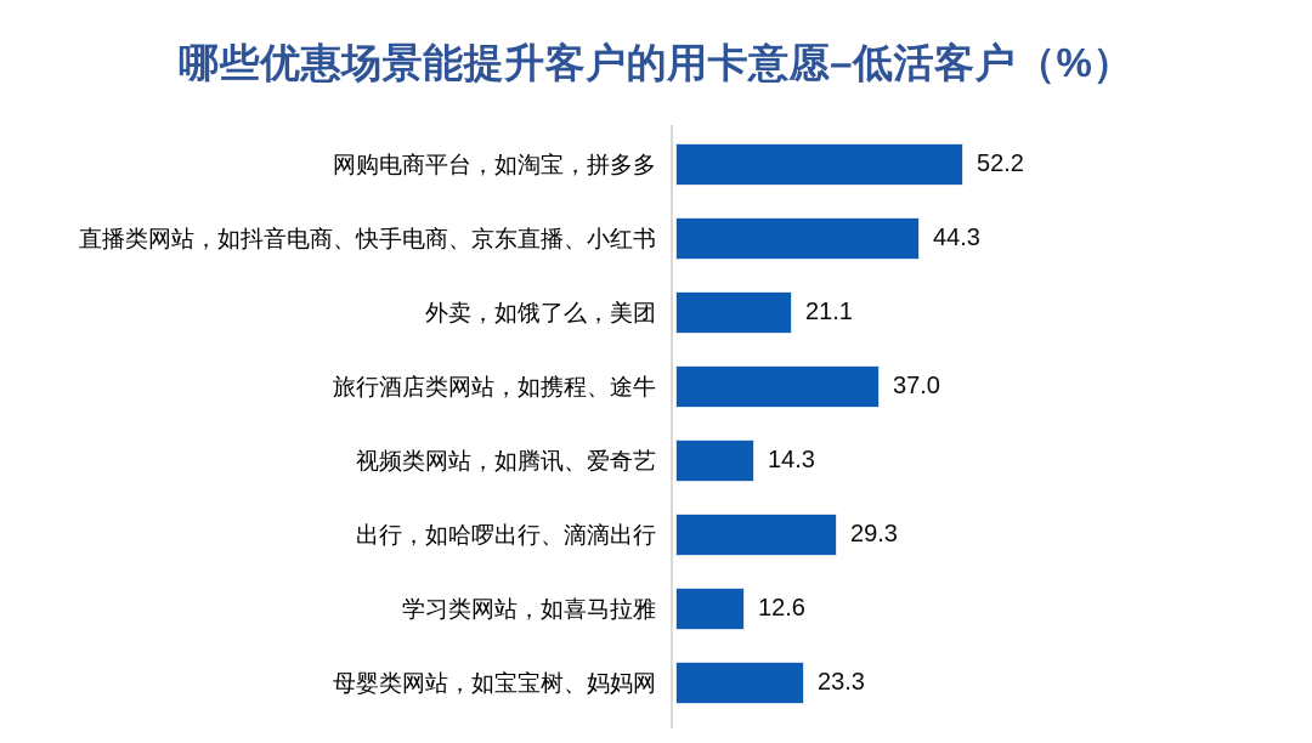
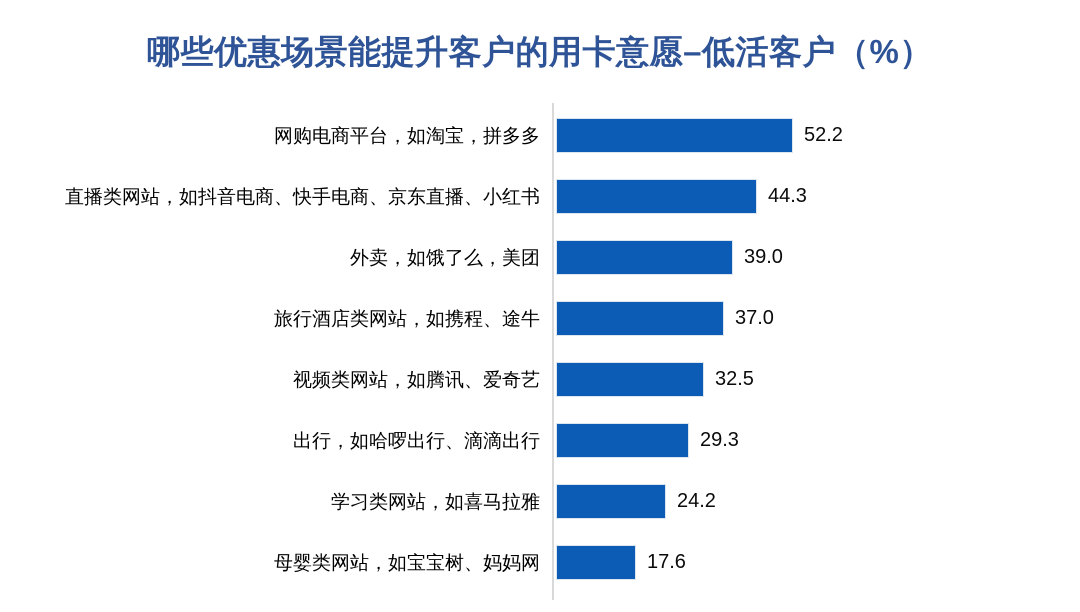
外卖，如饿了么，美团: 21.1 -> 39.0
视频类网站，如腾讯、爱奇艺: 14.3 -> 32.5
学习类网站，如喜马拉雅: 12.6 -> 24.2
母婴类网站，如宝宝树、妈妈网: 23.3 -> 17.6
